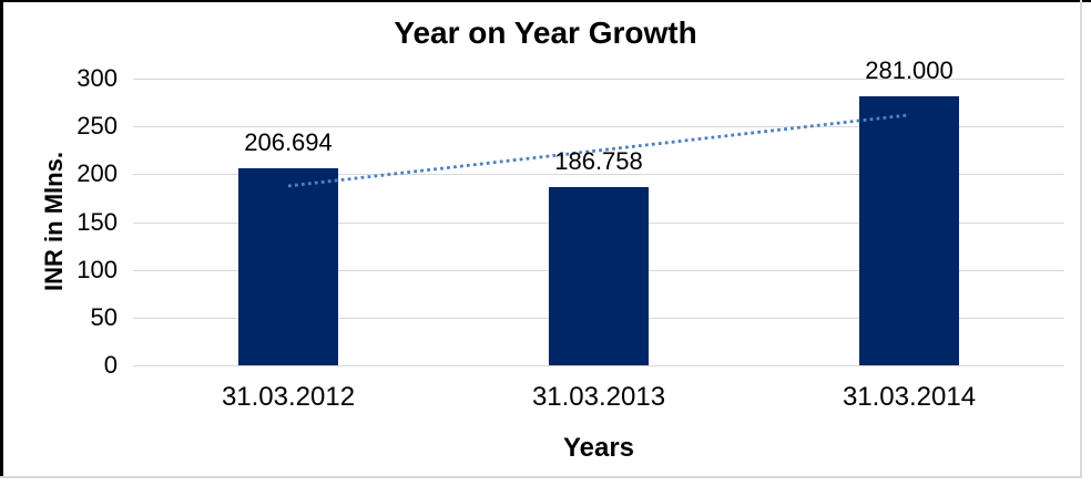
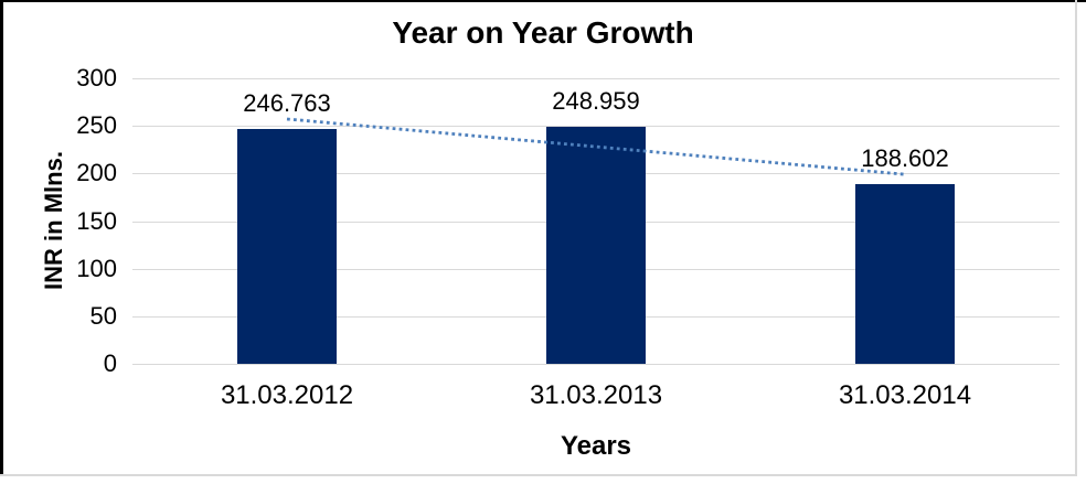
31.03.2012: 206.694 -> 246.763
31.03.2013: 186.758 -> 248.959
31.03.2014: 281.000 -> 188.602
